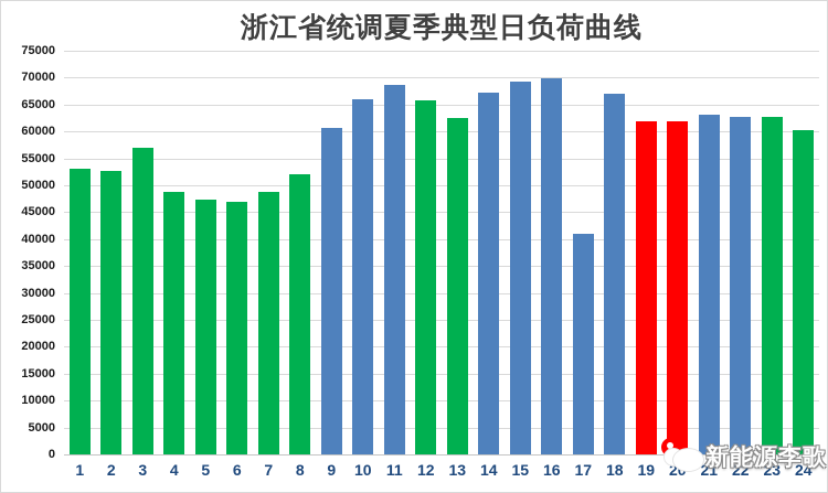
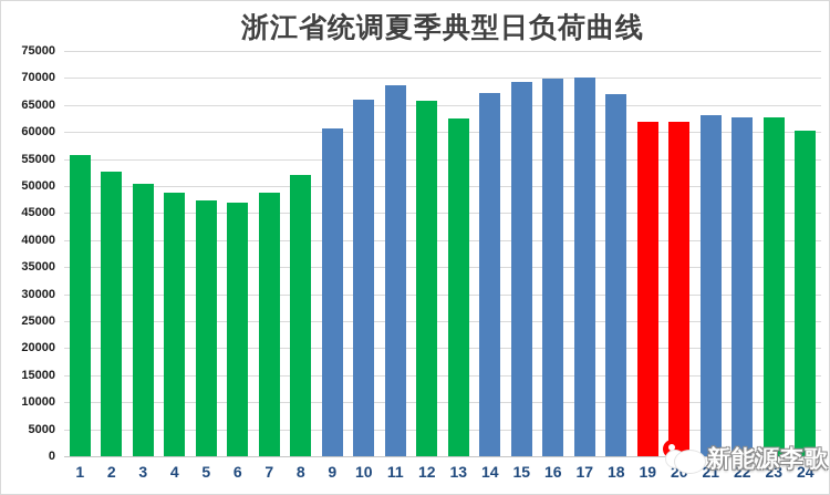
1: 53000 -> 56000
3: 57000 -> 50000
17: 41000 -> 70000
